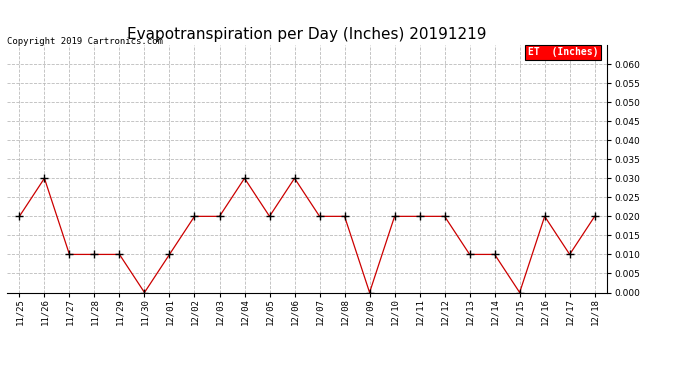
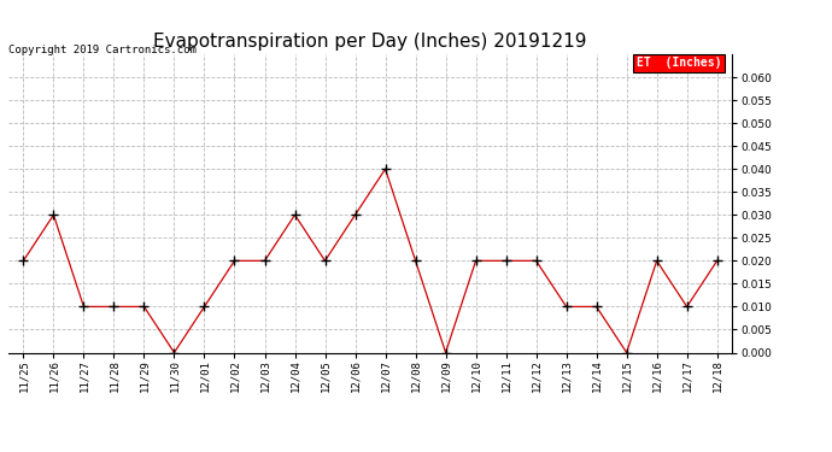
12/07: 0.02 -> 0.04
